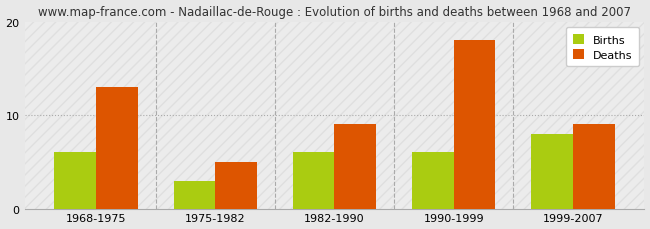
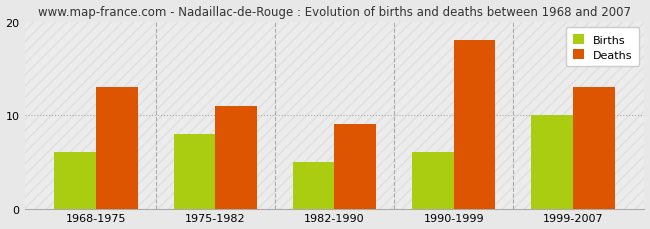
Births/1975-1982: 3 -> 8
Deaths/1975-1982: 5 -> 11
Births/1982-1990: 6 -> 5
Births/1999-2007: 8 -> 10
Deaths/1999-2007: 9 -> 13
